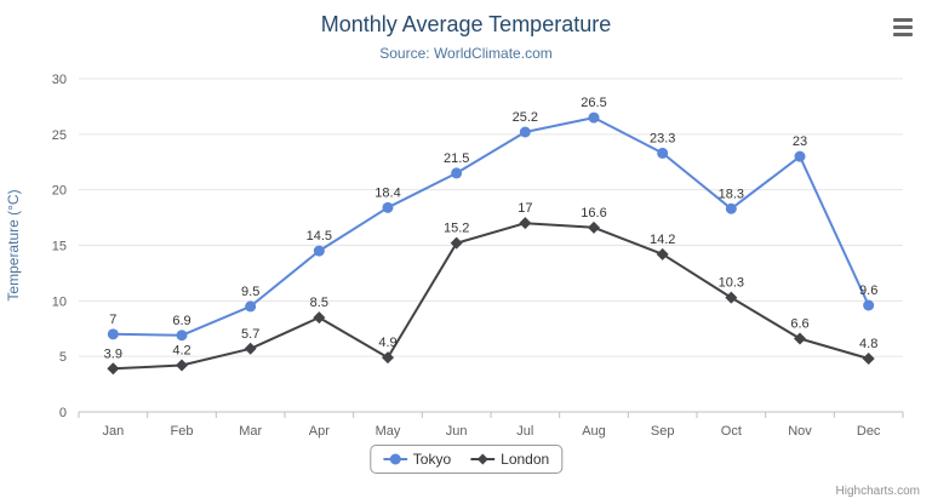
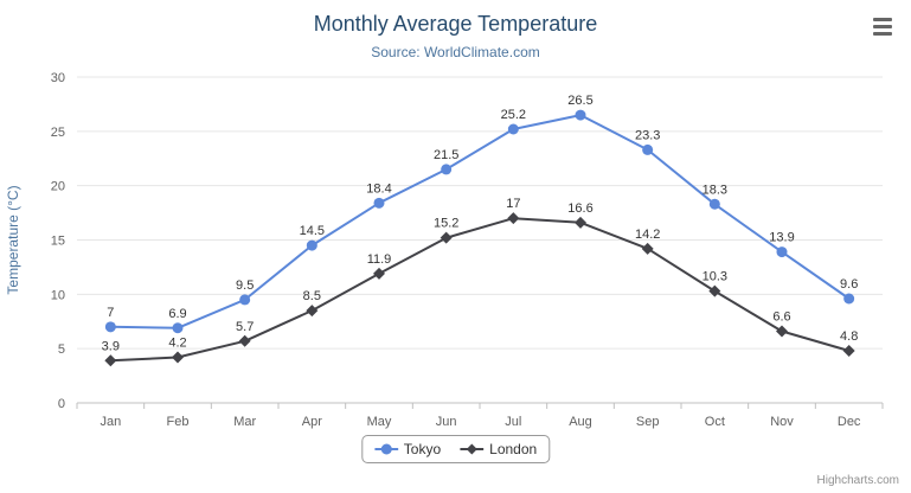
London/May: 4.9 -> 11.9
Tokyo/Nov: 23 -> 13.9
